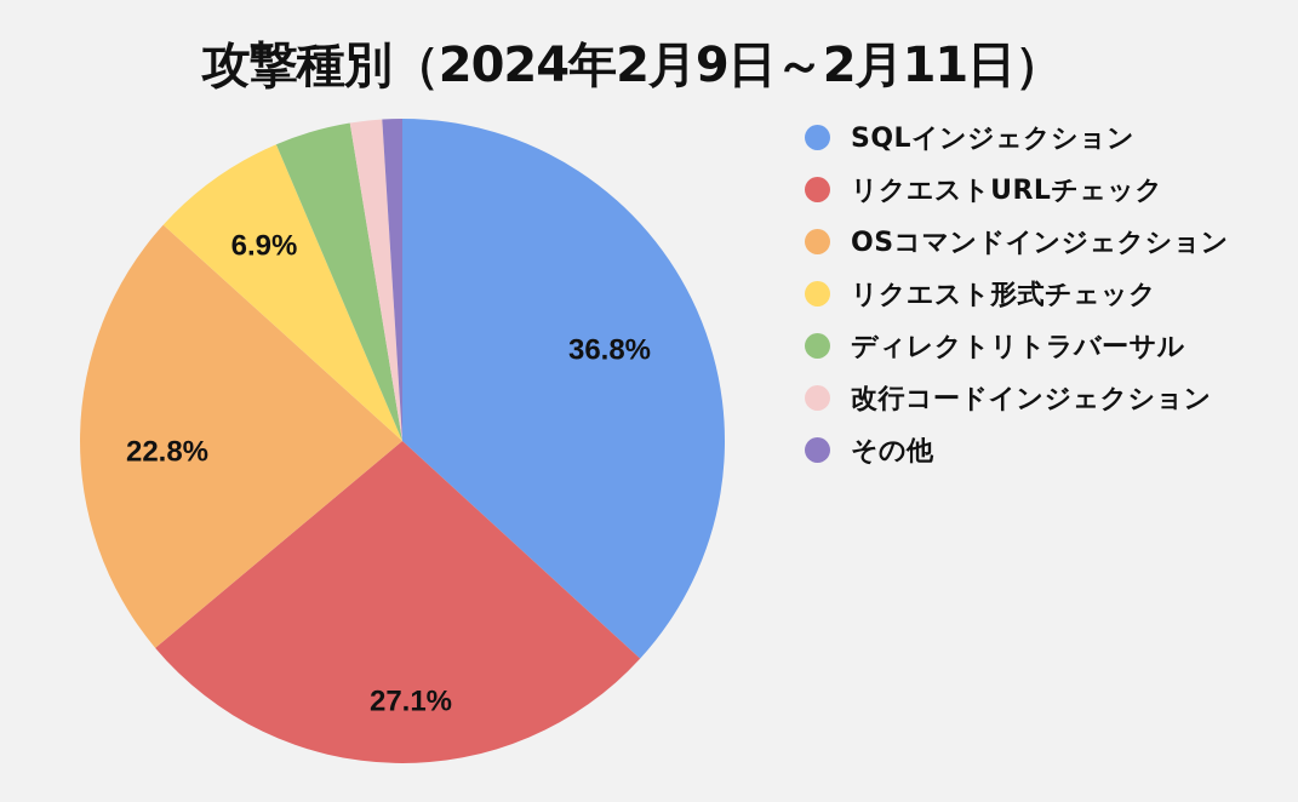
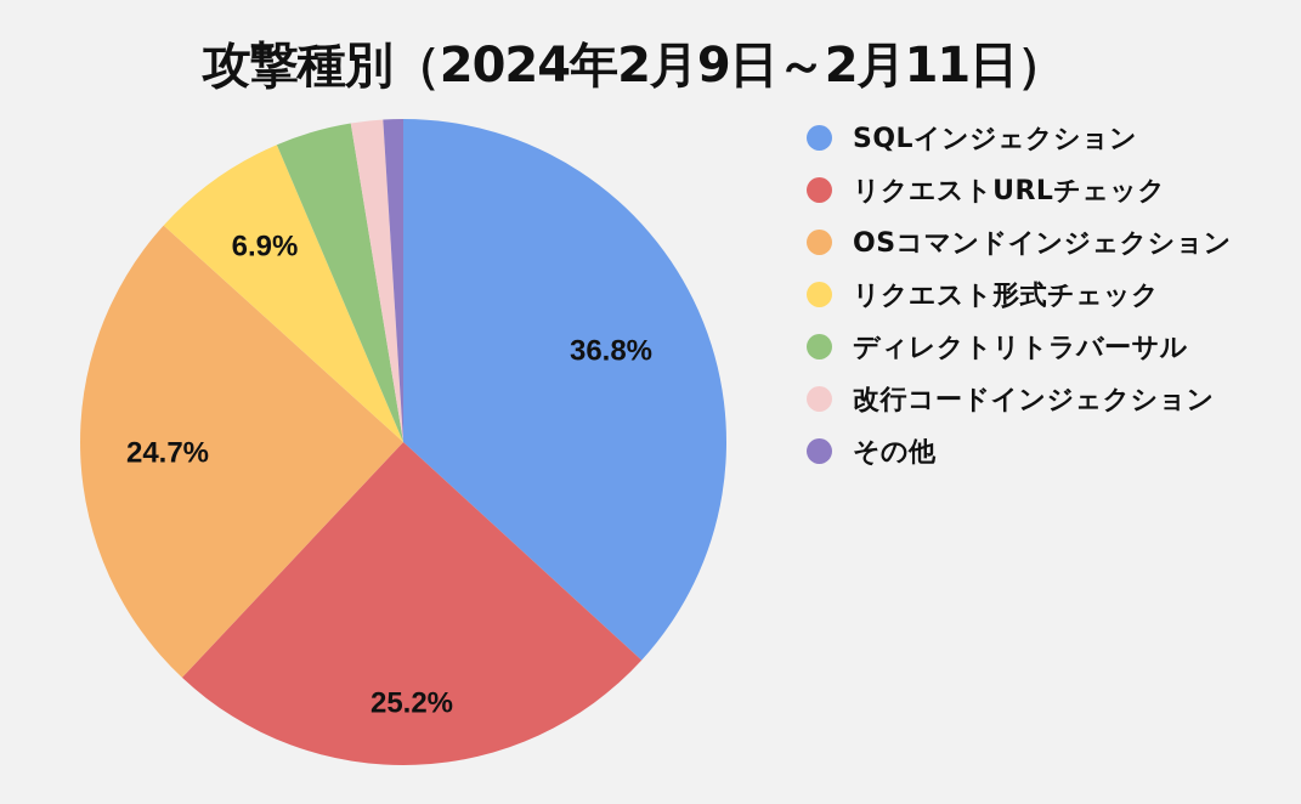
リクエストURLチェック: 27.1% -> 25.2%
OSコマンドインジェクション: 22.8% -> 24.7%
